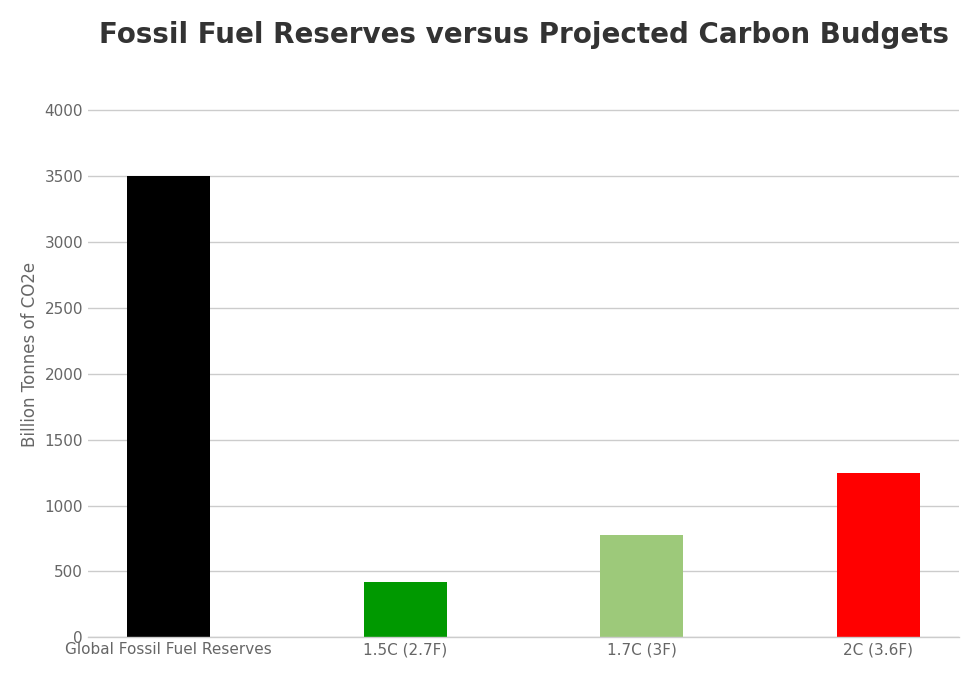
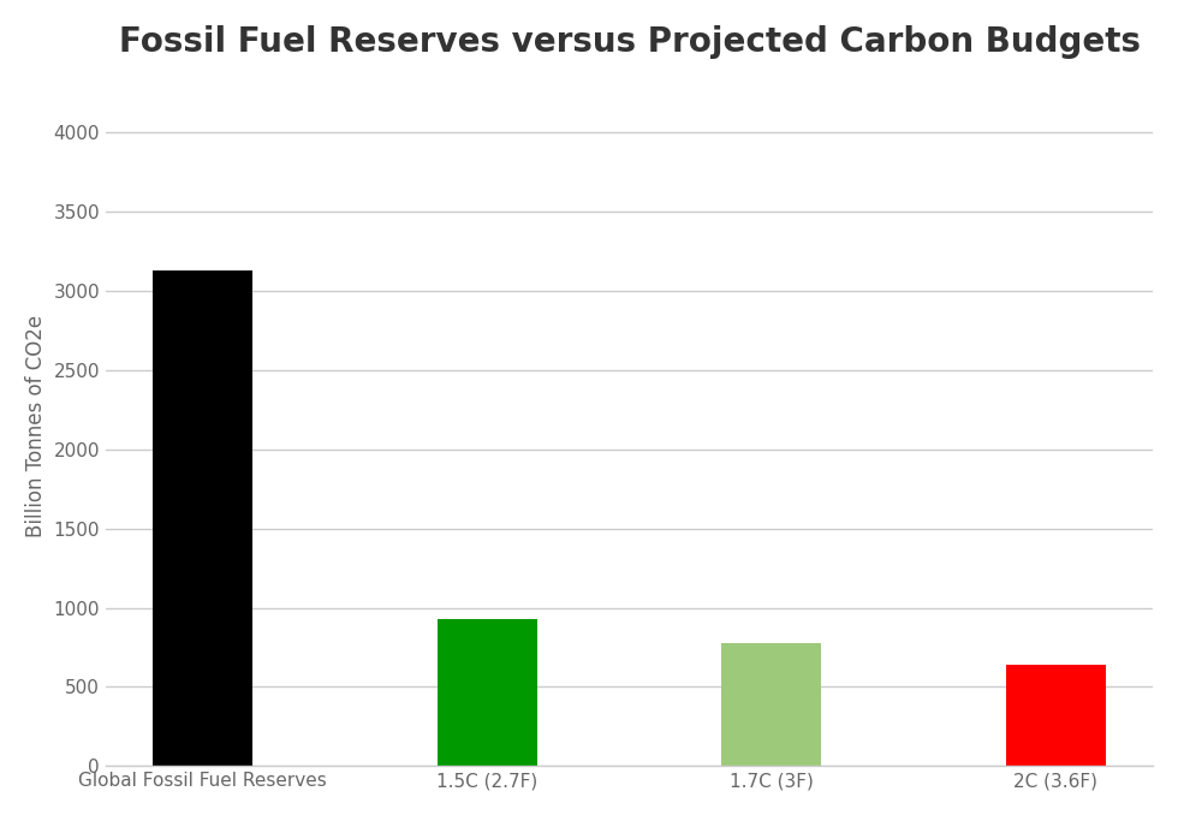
Global Fossil Fuel Reserves: 3500 -> 3130
1.5C (2.7F): 420 -> 930
2C (3.6F): 1250 -> 640
